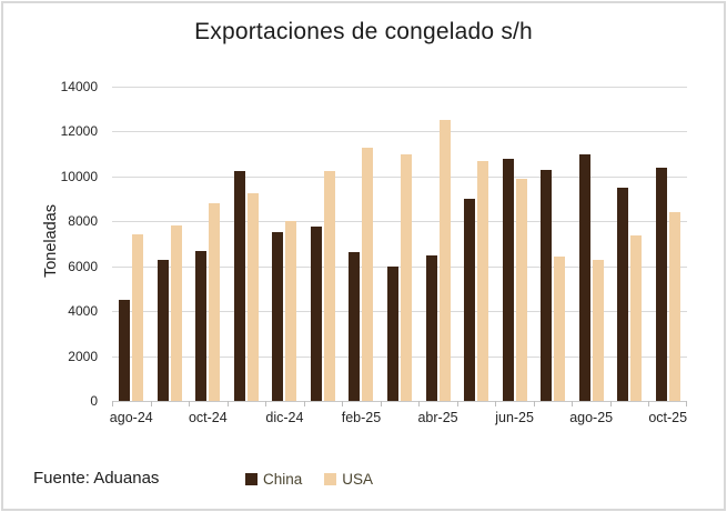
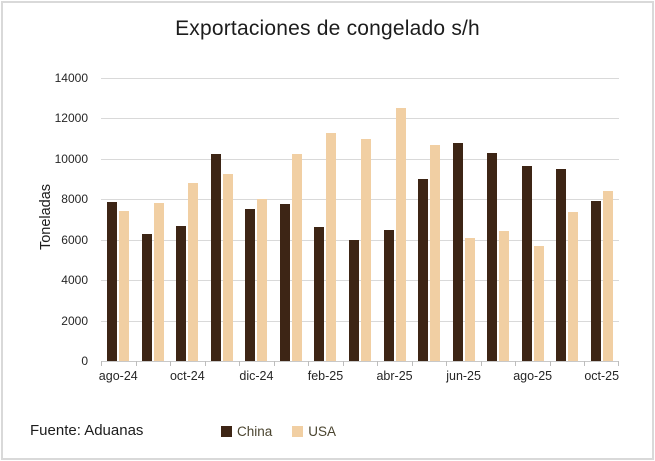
China/ago-24: 4500 -> 7800
USA/jun-25: 9900 -> 6100
China/ago-25: 11000 -> 9600
USA/ago-25: 6300 -> 5700
China/oct-25: 10400 -> 7900
